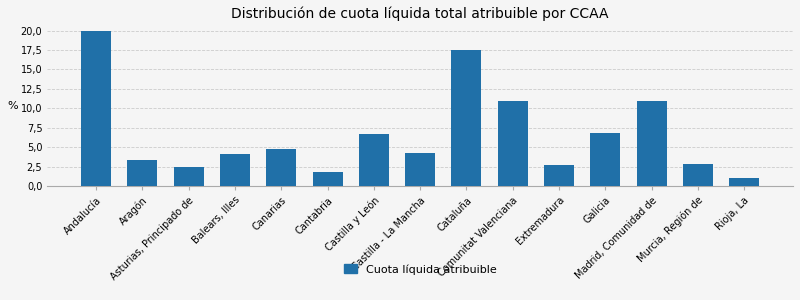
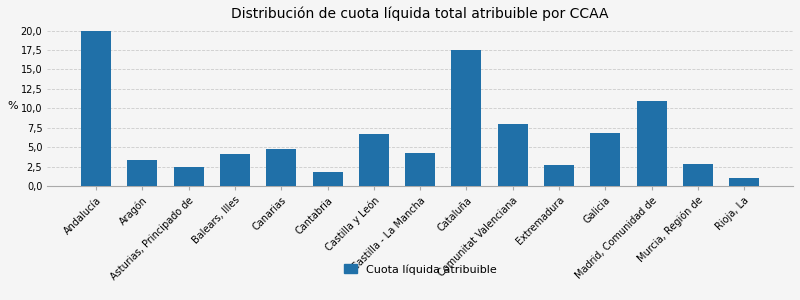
Comunitat Valenciana: 11,0 -> 8,0
